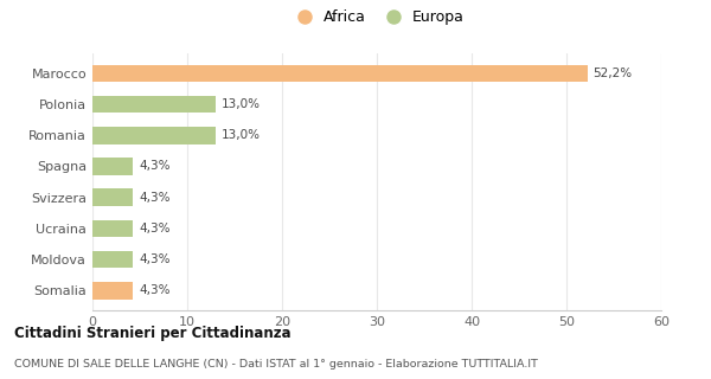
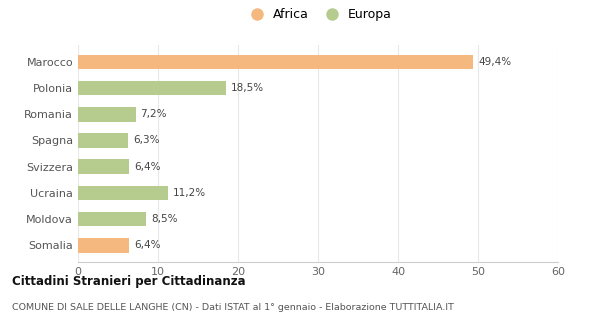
Marocco: 52,2% -> 49,4%
Polonia: 13,0% -> 18,5%
Romania: 13,0% -> 7,2%
Spagna: 4,3% -> 6,3%
Svizzera: 4,3% -> 6,4%
Ucraina: 4,3% -> 11,2%
Moldova: 4,3% -> 8,5%
Somalia: 4,3% -> 6,4%
